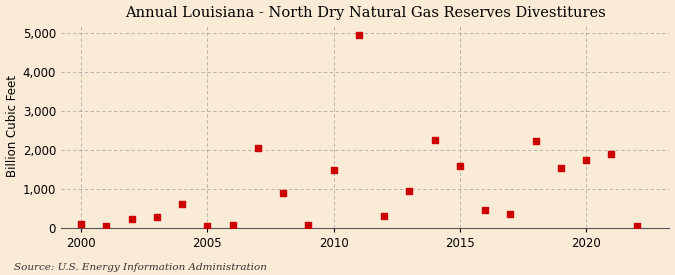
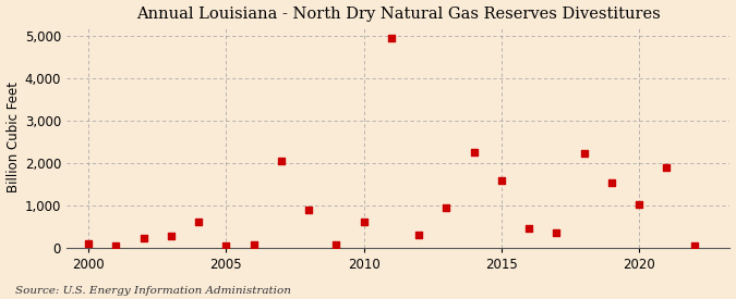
2010: 1,500 -> 620
2020: 1,750 -> 1,020
